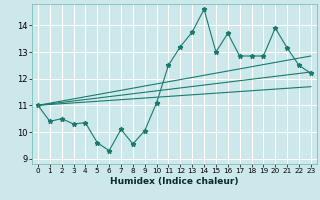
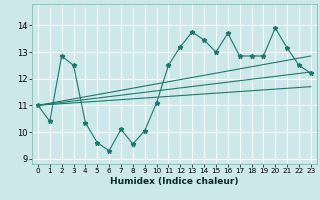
2: 10.50 -> 12.85
3: 10.30 -> 12.50
14: 14.60 -> 13.45
